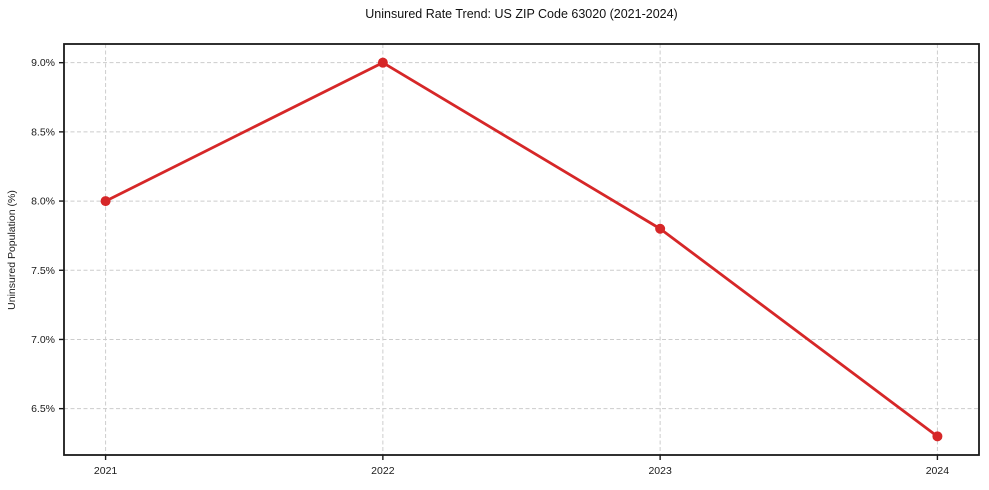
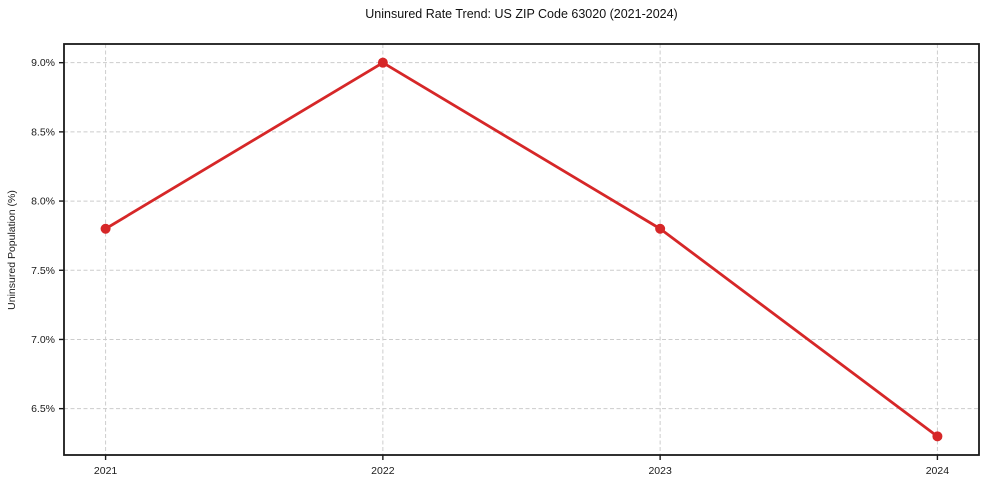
2021: 8.0% -> 7.8%
